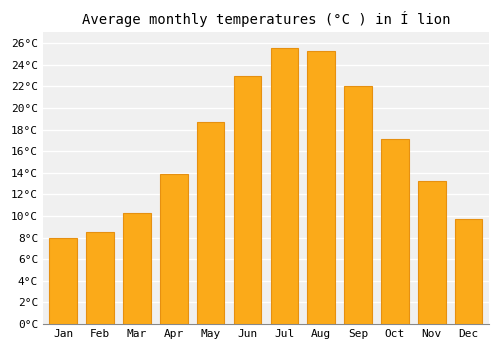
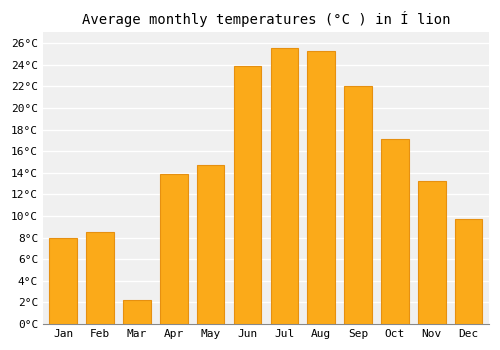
Mar: 10.3°C -> 2.2°C
May: 18.7°C -> 14.7°C
Jun: 23.0°C -> 23.9°C
